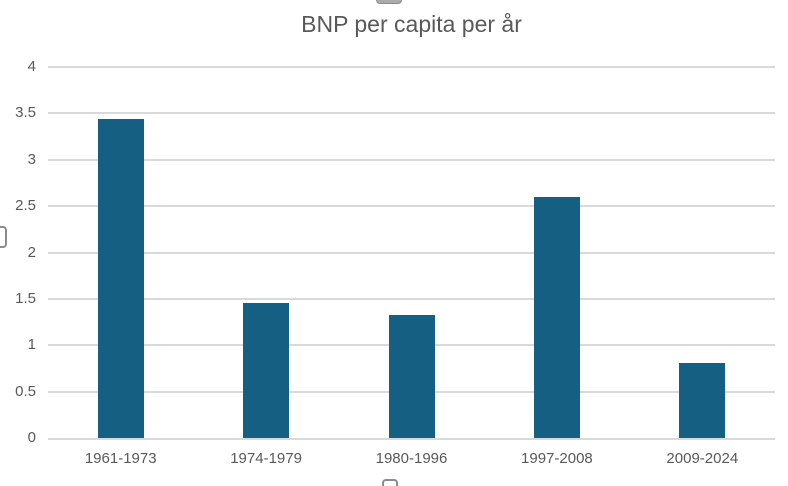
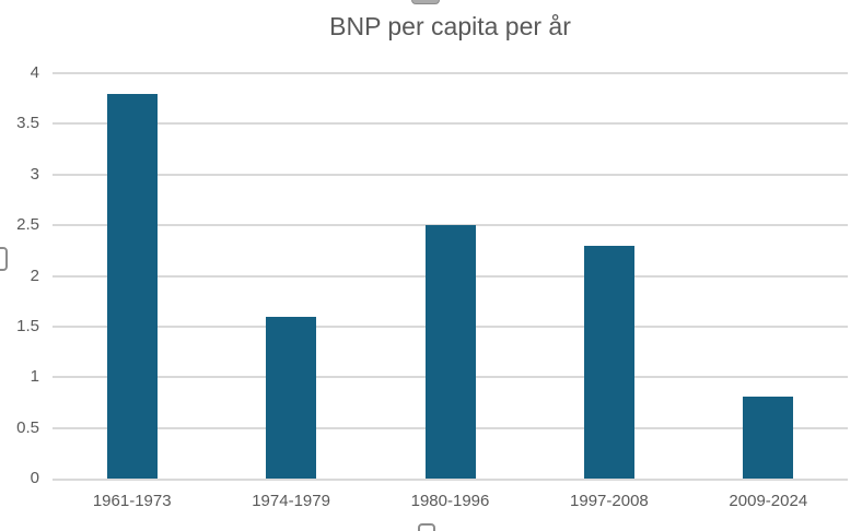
1961-1973: 3.4 -> 3.8
1974-1979: 1.5 -> 1.6
1980-1996: 1.3 -> 2.5
1997-2008: 2.6 -> 2.3
